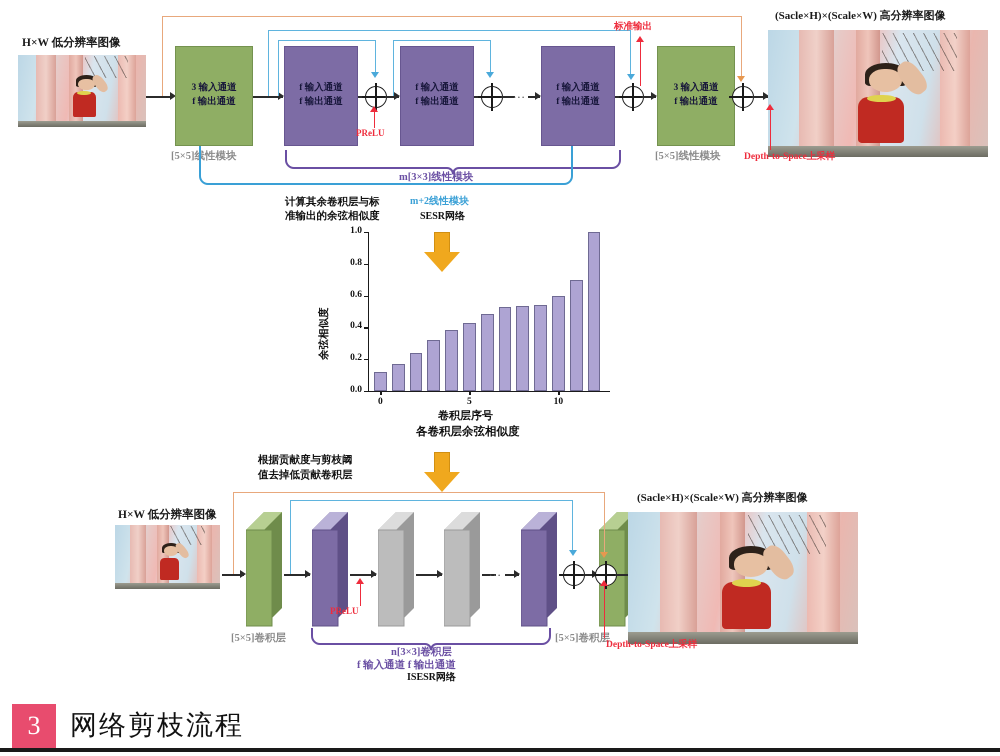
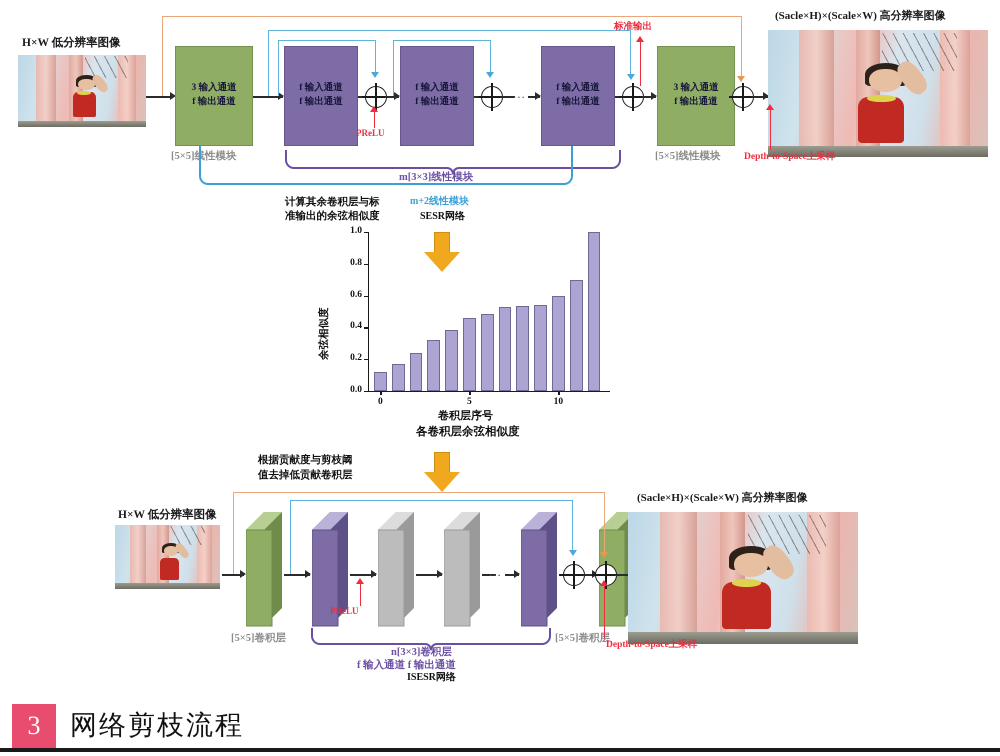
5: 0.43 -> 0.46
